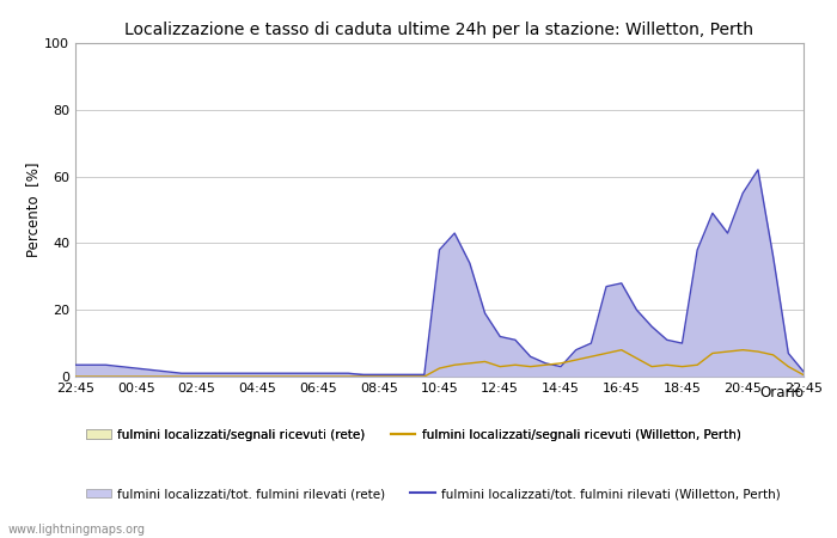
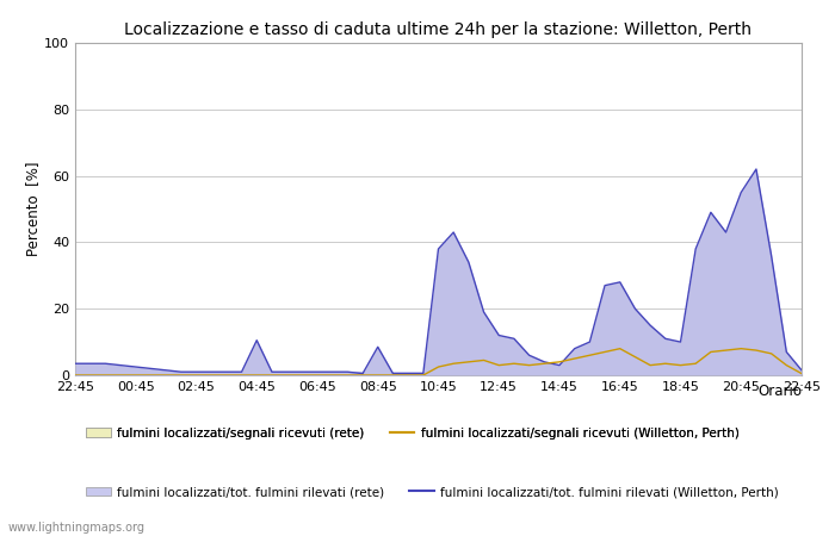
fulmini localizzati/tot. fulmini rilevati (Willetton, Perth)/04:45: 1.0 -> 10.5
fulmini localizzati/tot. fulmini rilevati (Willetton, Perth)/08:45: 0.5 -> 8.5
